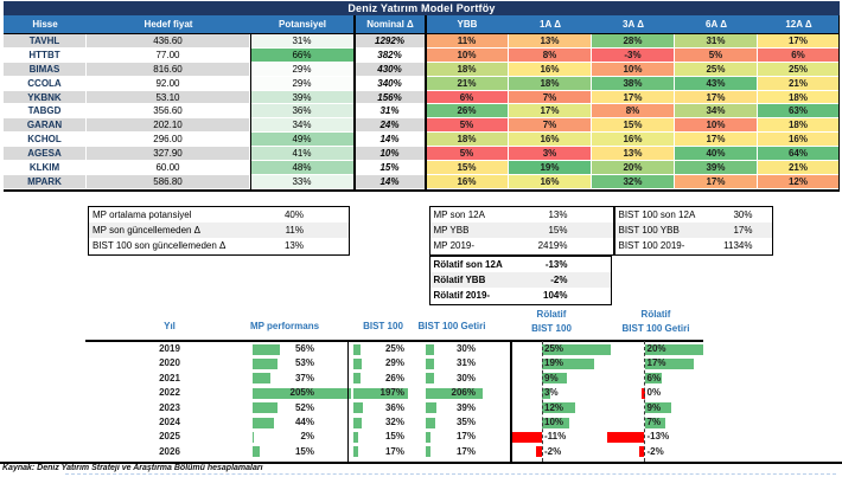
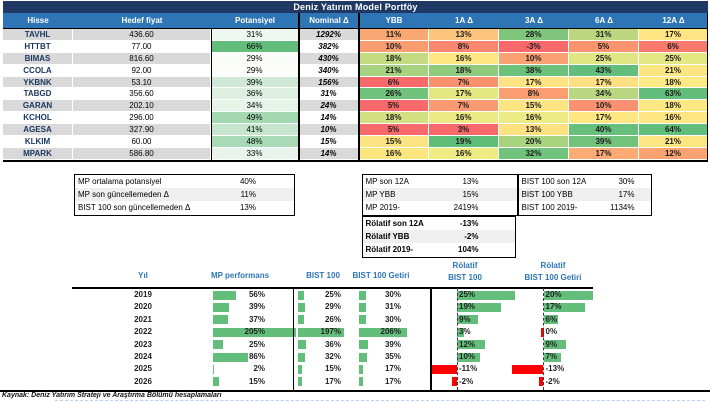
MP performans/2020: 53% -> 39%
MP performans/2023: 52% -> 25%
MP performans/2024: 44% -> 86%
